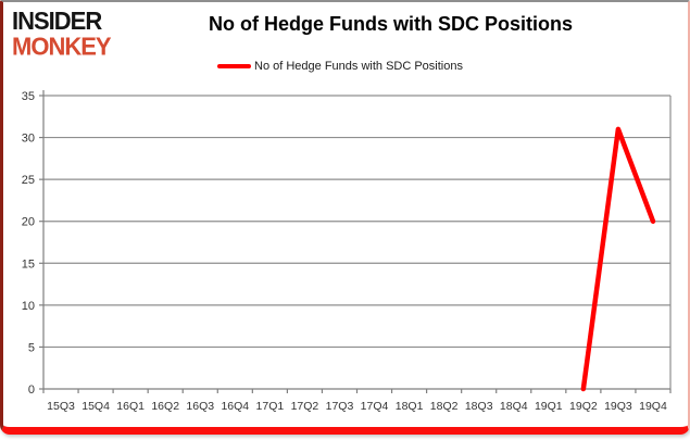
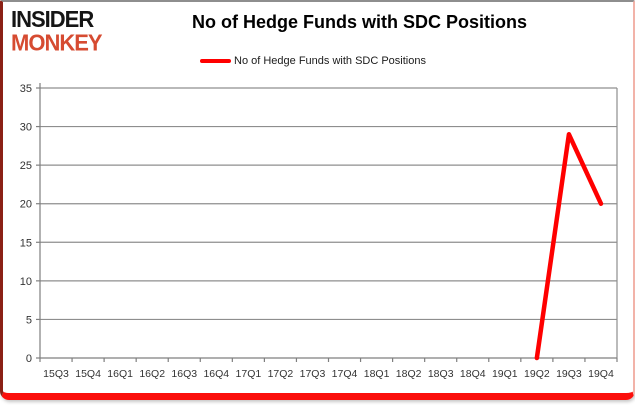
19Q3: 31 -> 29
